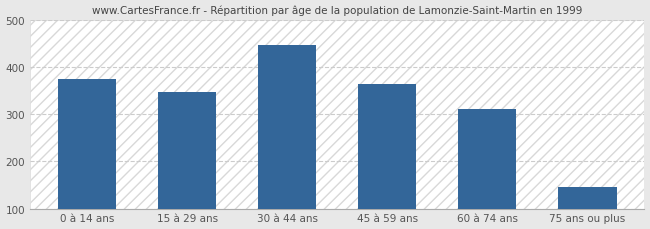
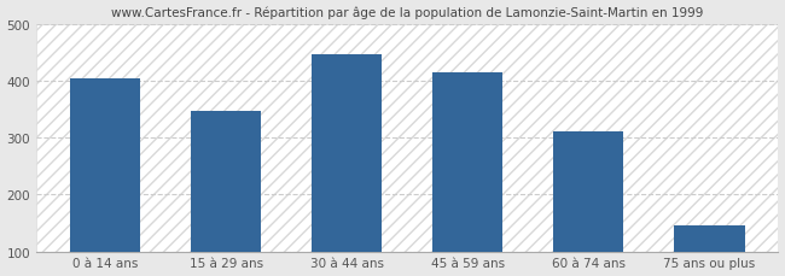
0 à 14 ans: 375 -> 405
45 à 59 ans: 365 -> 415
